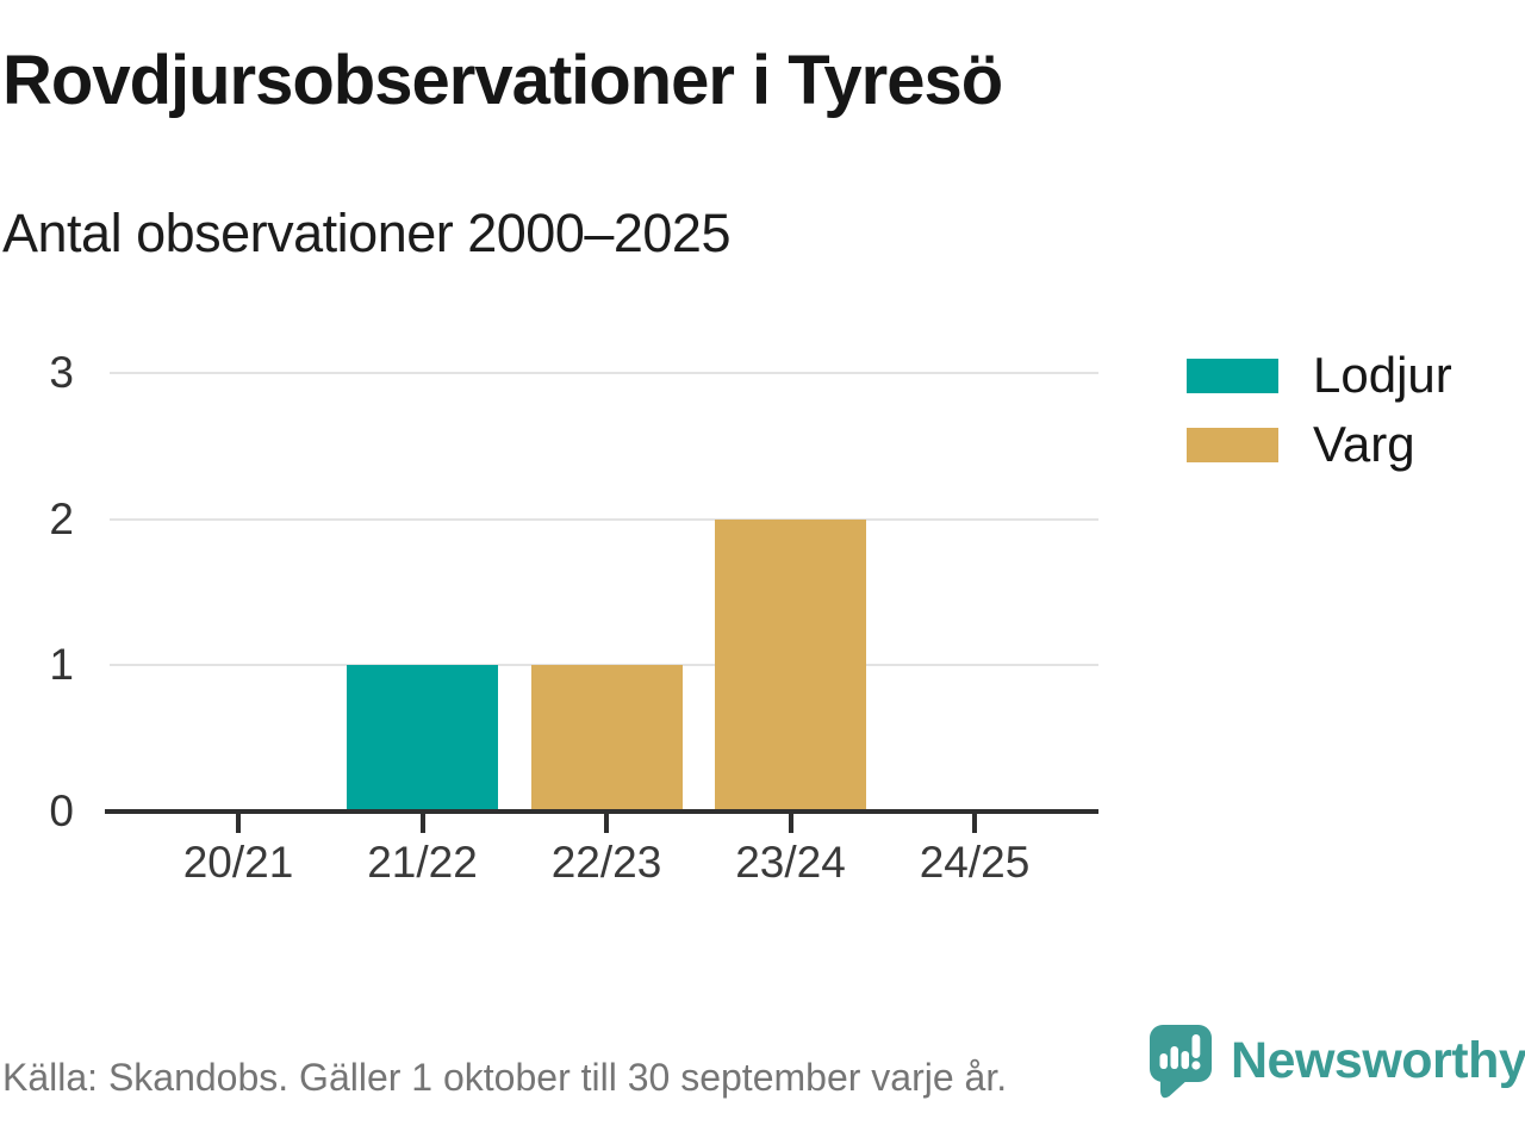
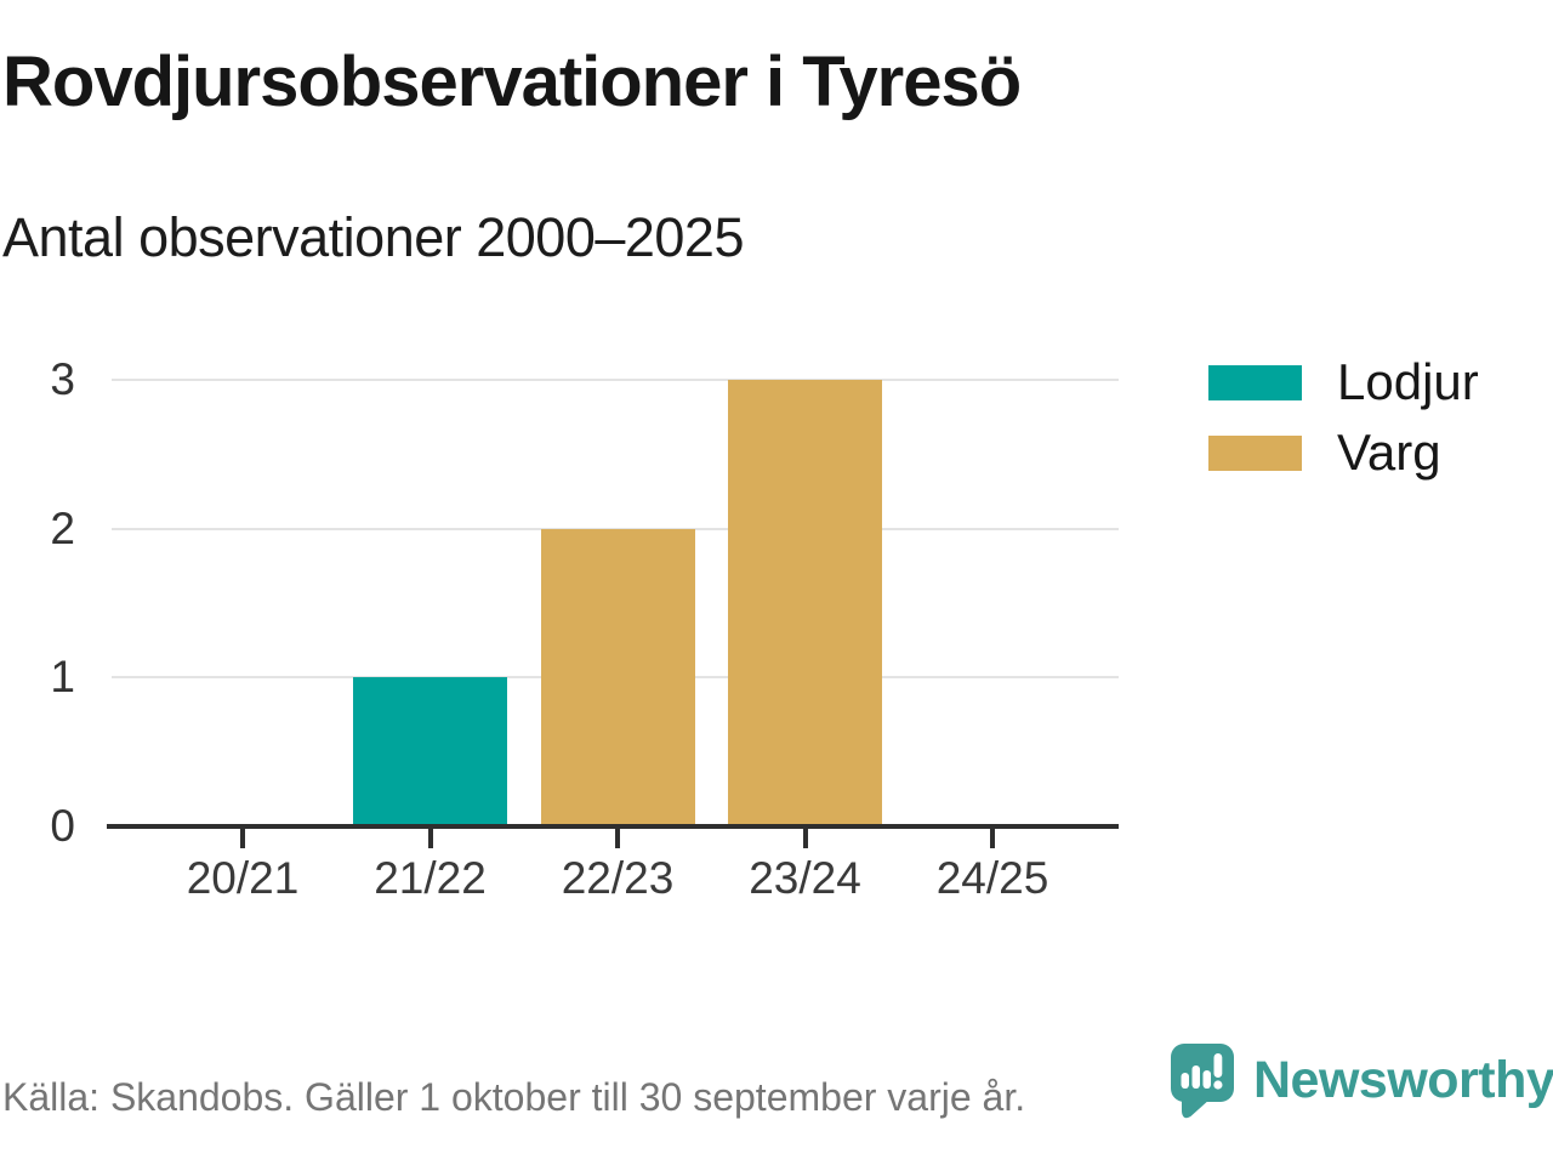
Varg/22/23: 1 -> 2
Varg/23/24: 2 -> 3
